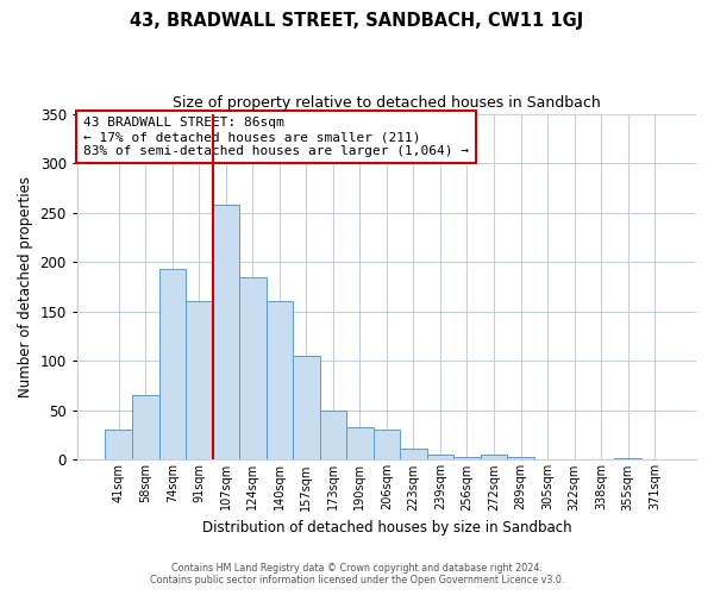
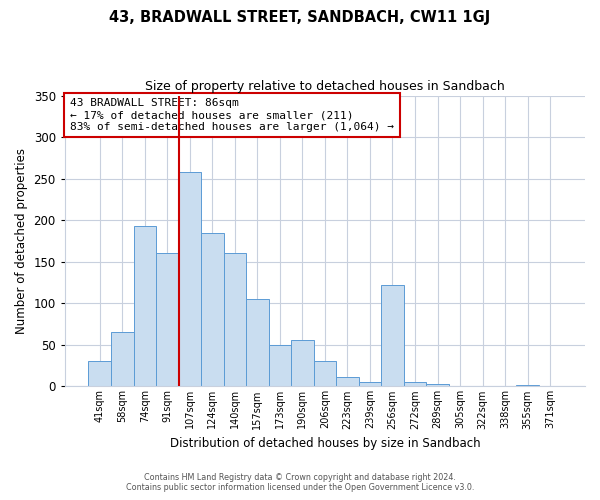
190sqm: 33 -> 56
256sqm: 3 -> 122
